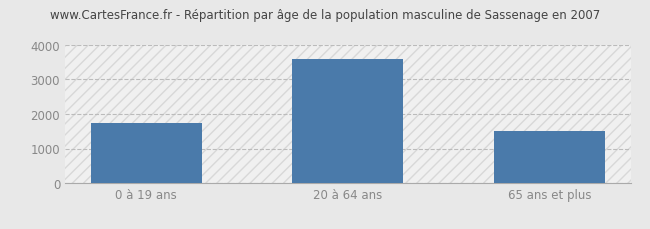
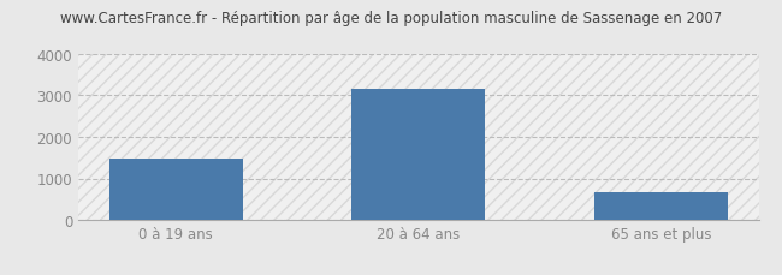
0 à 19 ans: 1750 -> 1470
20 à 64 ans: 3600 -> 3150
65 ans et plus: 1500 -> 660
